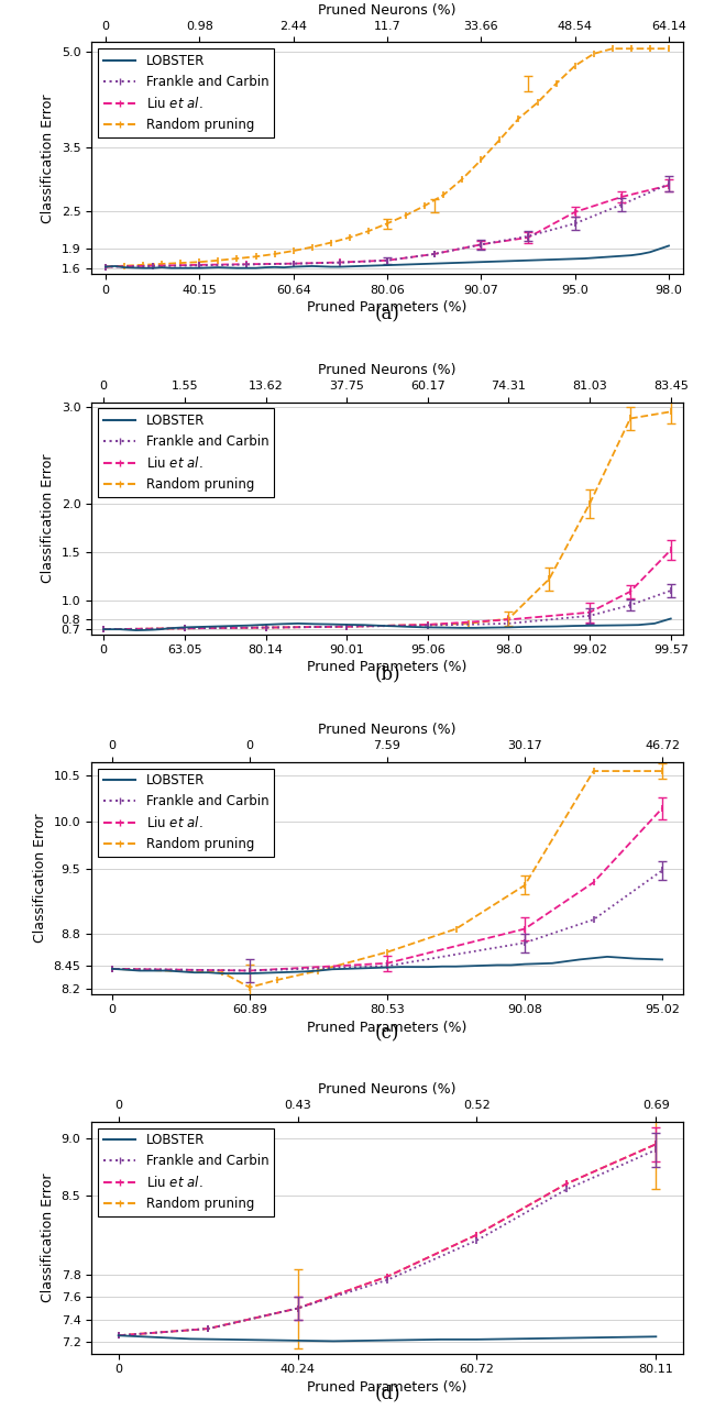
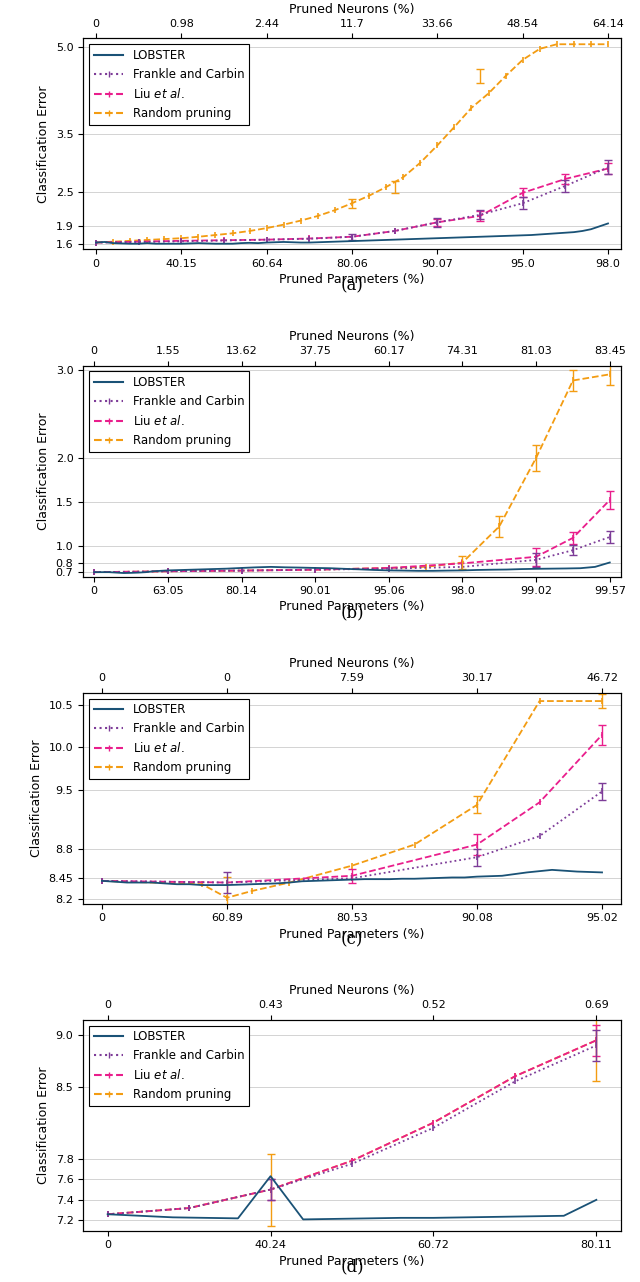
LOBSTER/40.24: 7.21 -> 7.63
LOBSTER/80.11: 7.25 -> 7.40
